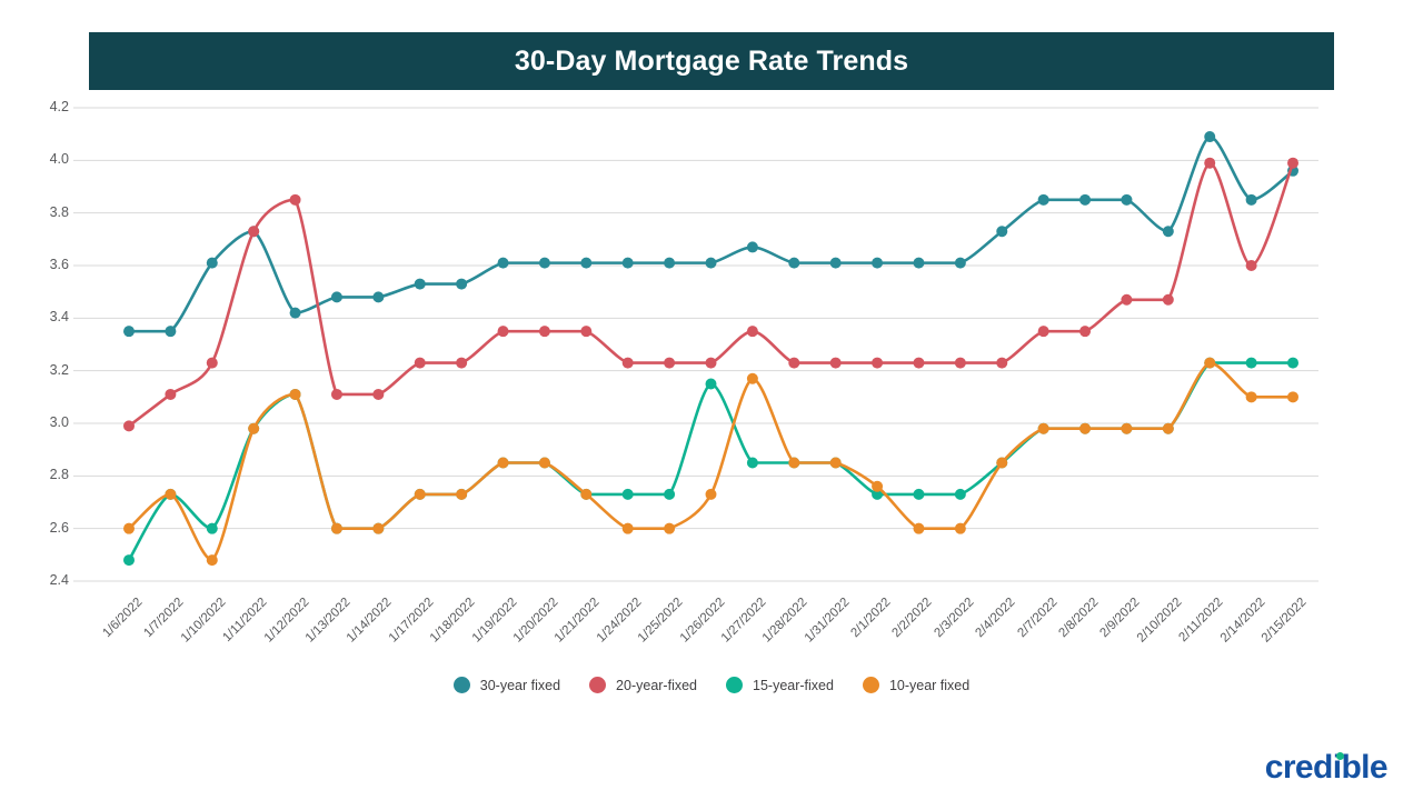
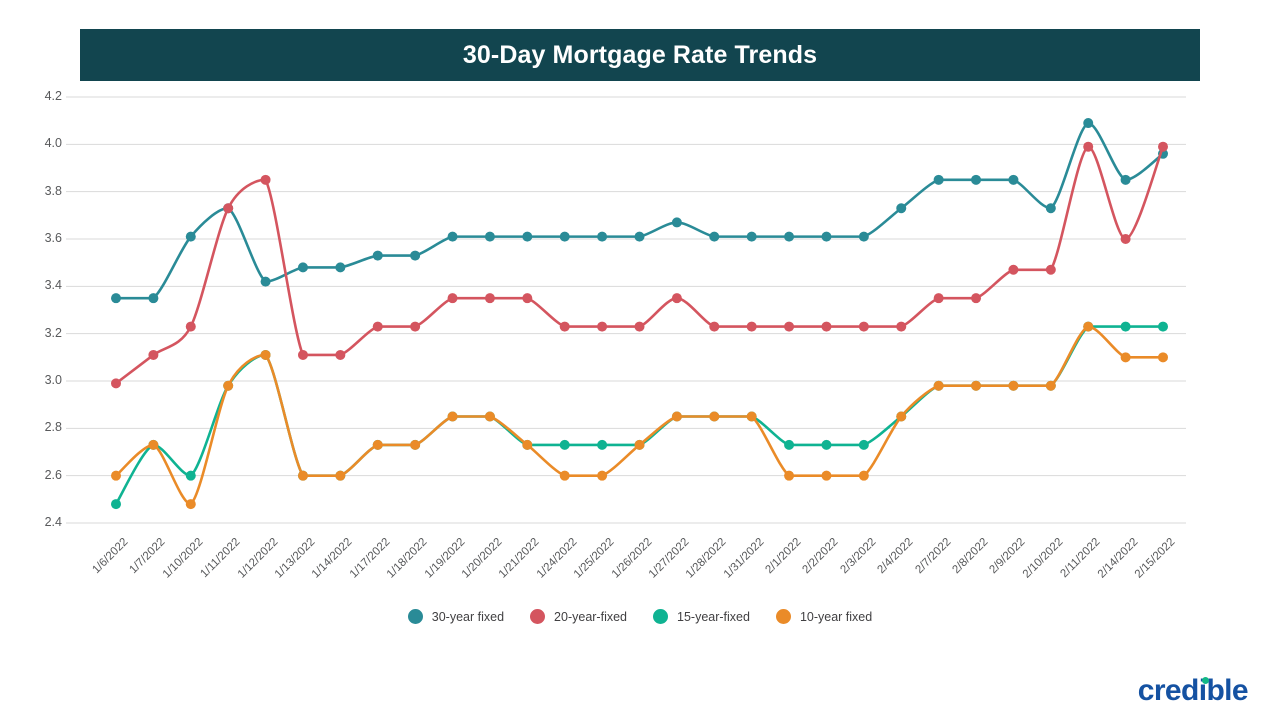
15-year-fixed/1/26/2022: 3.15 -> 2.73
10-year fixed/1/27/2022: 3.17 -> 2.85
10-year fixed/2/1/2022: 2.76 -> 2.60
